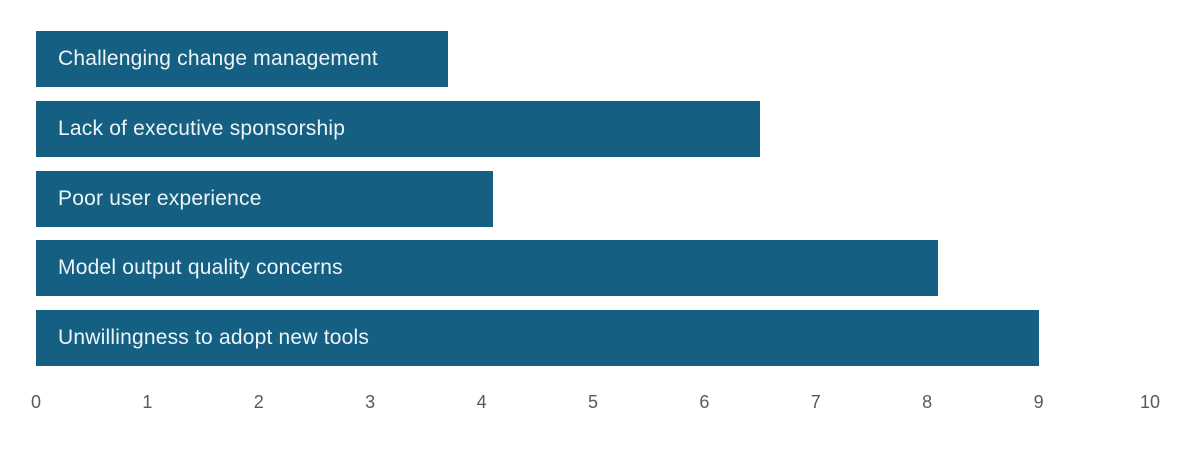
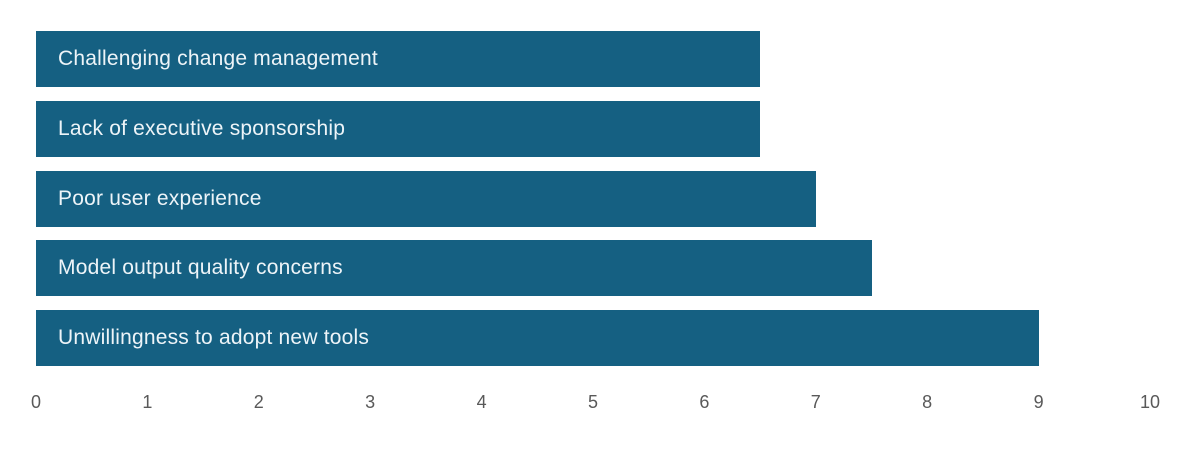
Challenging change management: 3.7 -> 6.5
Poor user experience: 4.1 -> 7.0
Model output quality concerns: 8.1 -> 7.5
